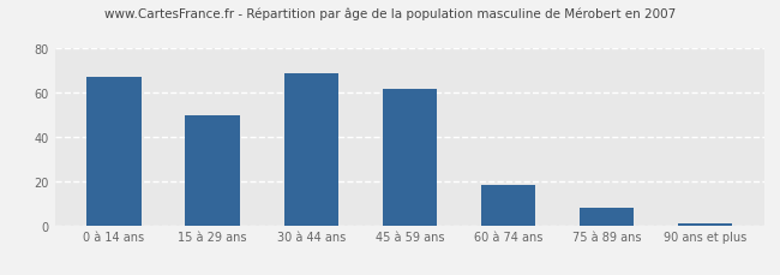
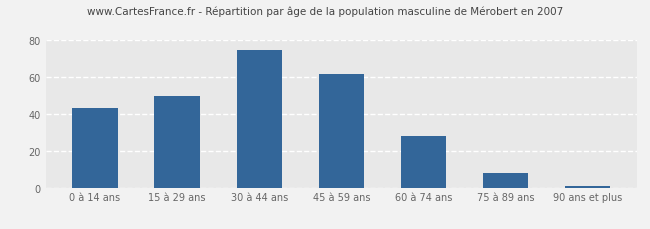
0 à 14 ans: 67 -> 43
30 à 44 ans: 69 -> 75
60 à 74 ans: 18 -> 28
